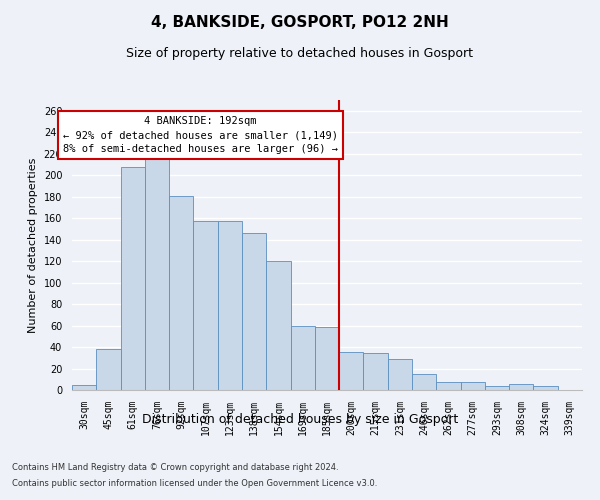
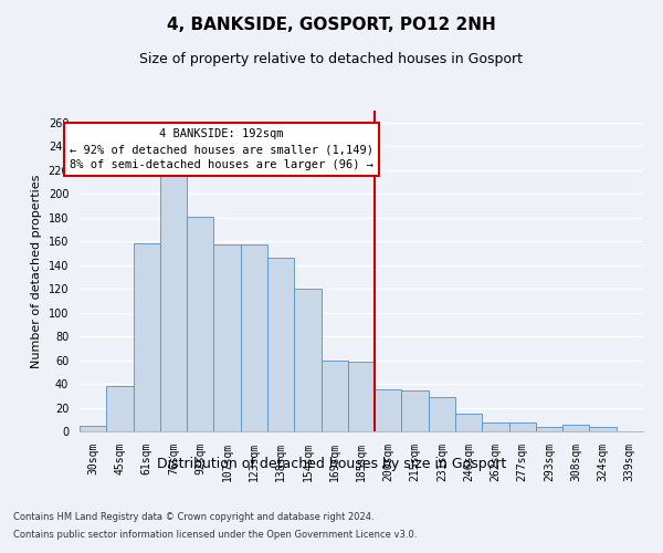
61sqm: 208 -> 158
